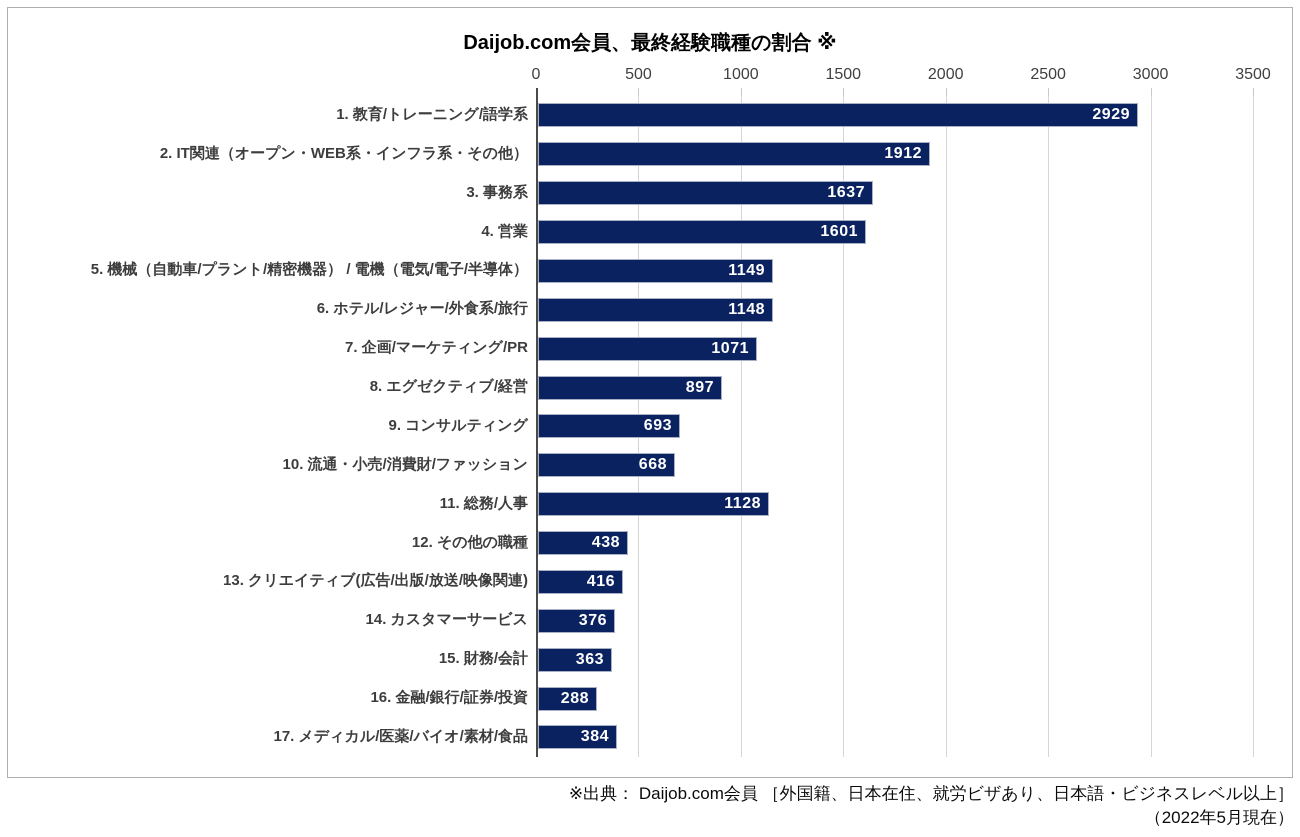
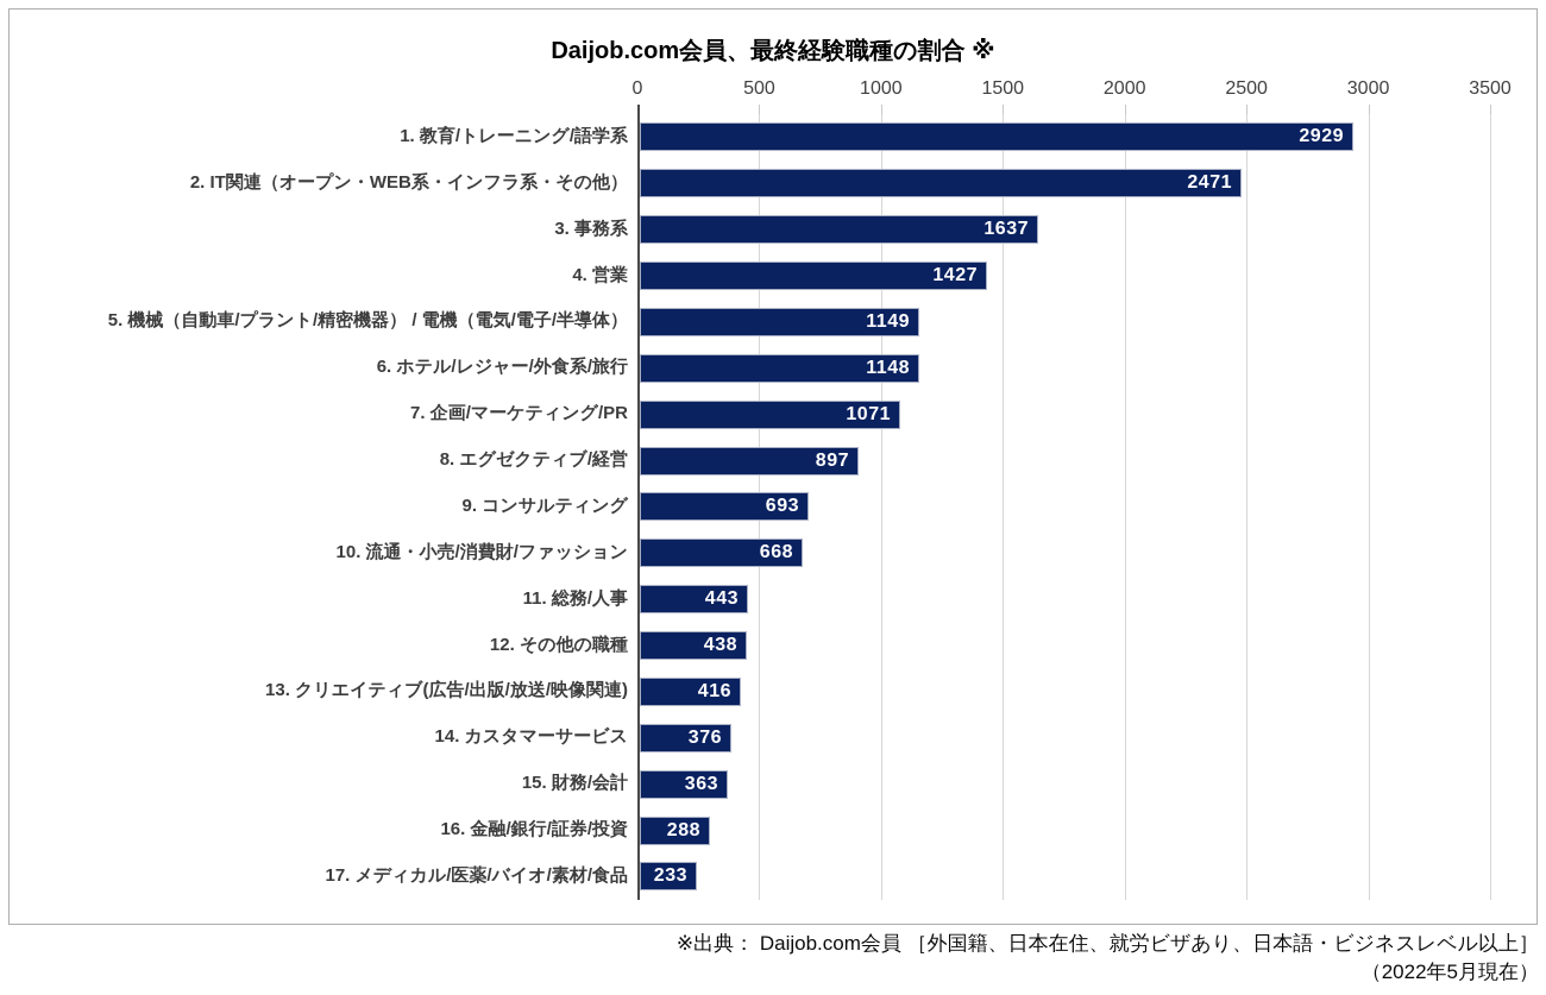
2. IT関連（オープン・WEB系・インフラ系・その他）: 1912 -> 2471
4. 営業: 1601 -> 1427
11. 総務/人事: 1128 -> 443
17. メディカル/医薬/バイオ/素材/食品: 384 -> 233
